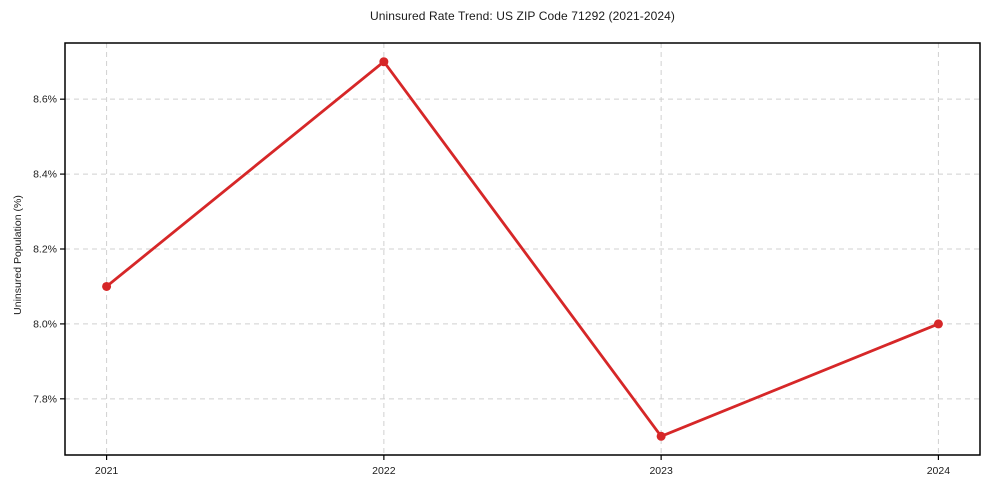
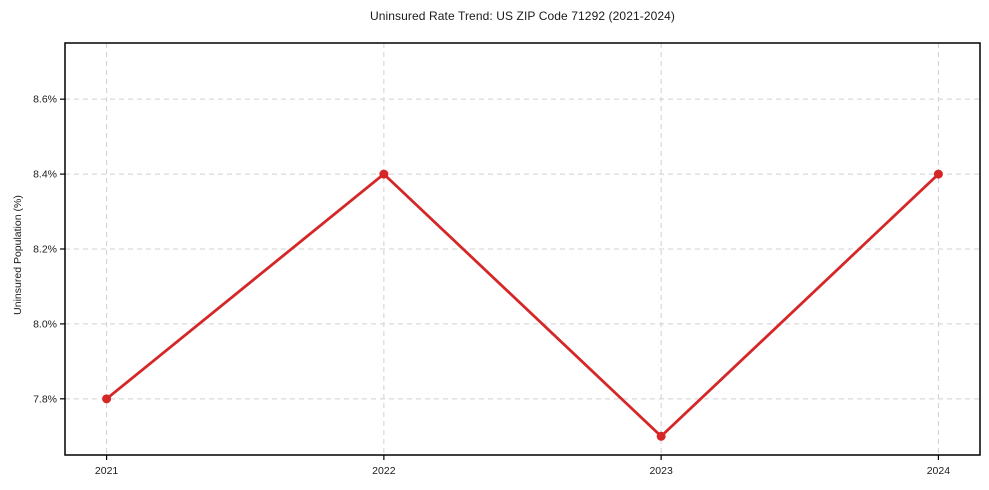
2021: 8.1% -> 7.8%
2022: 8.7% -> 8.4%
2024: 8.0% -> 8.4%
